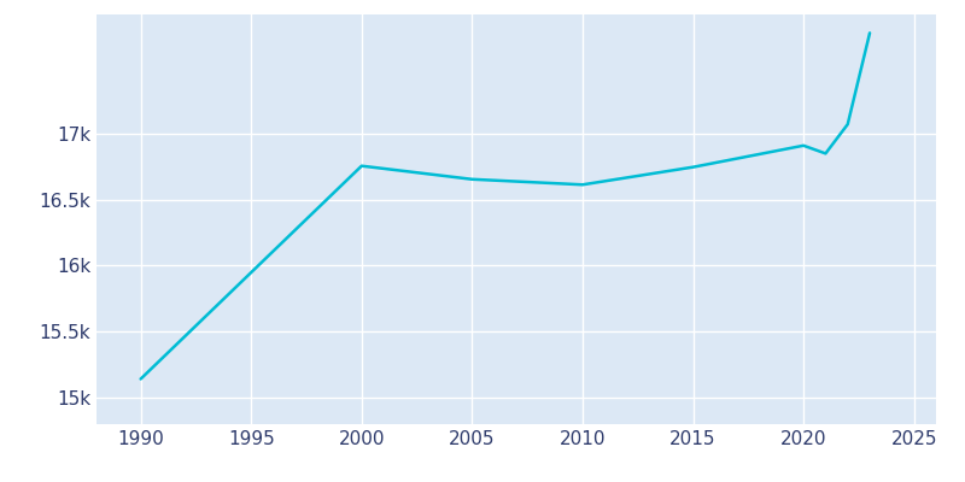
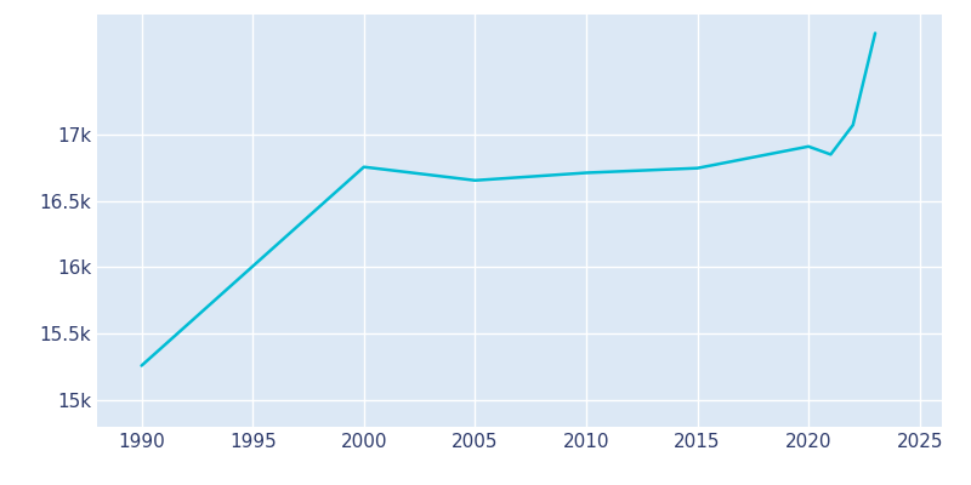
1990: 15.14k -> 15.26k
2010: 16.61k -> 16.71k
